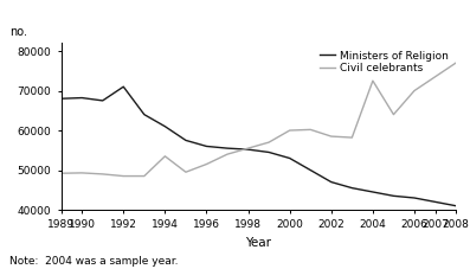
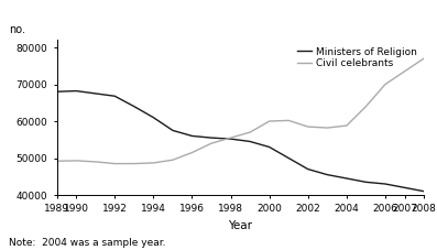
Ministers of Religion/1992: 71000 -> 66800
Civil celebrants/1994: 53500 -> 48700
Civil celebrants/2004: 72500 -> 58800
